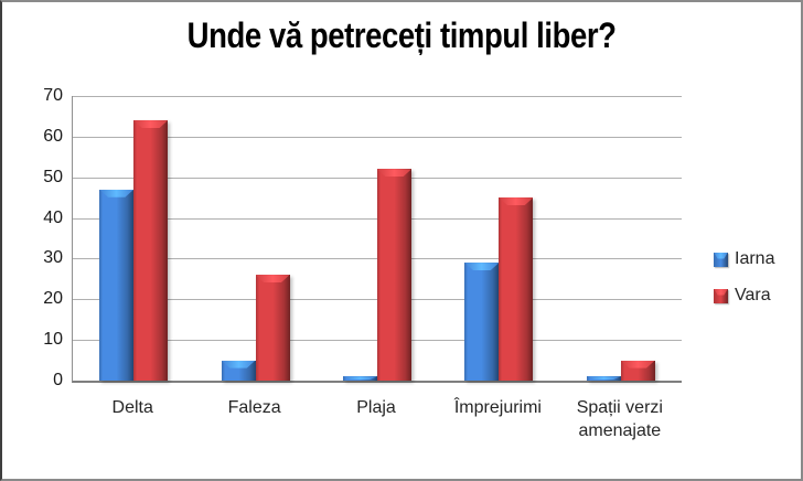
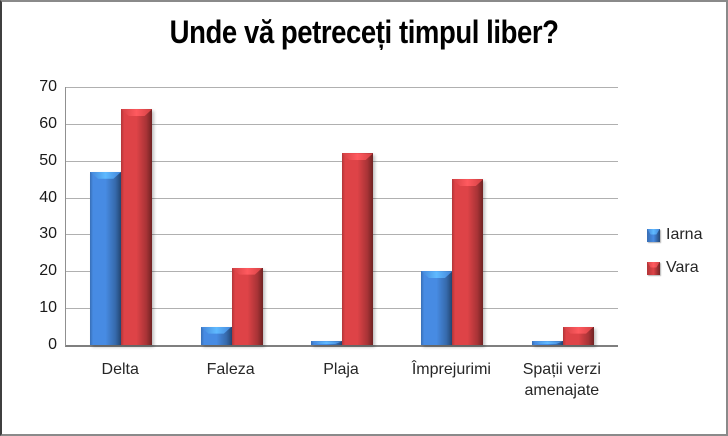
Vara/Faleza: 26 -> 21
Iarna/Împrejurimi: 29 -> 20
